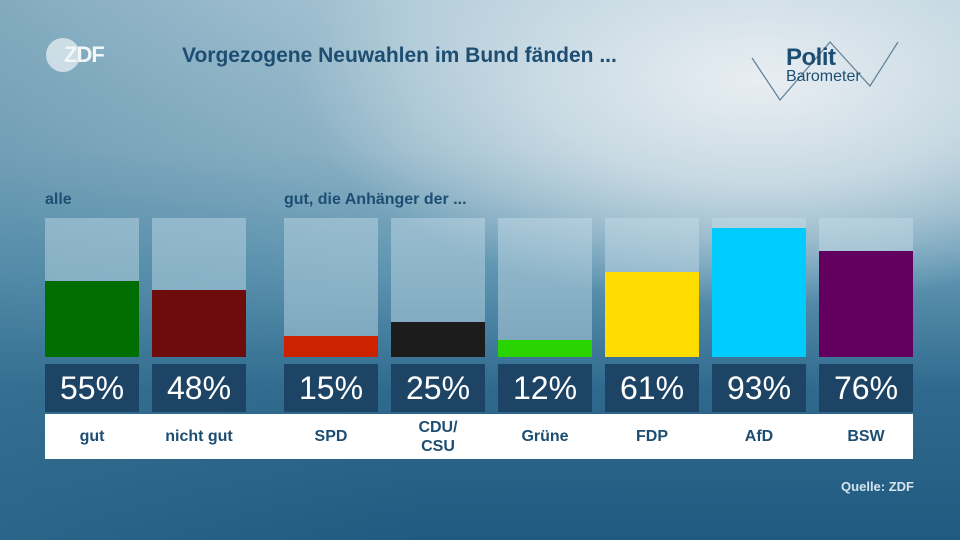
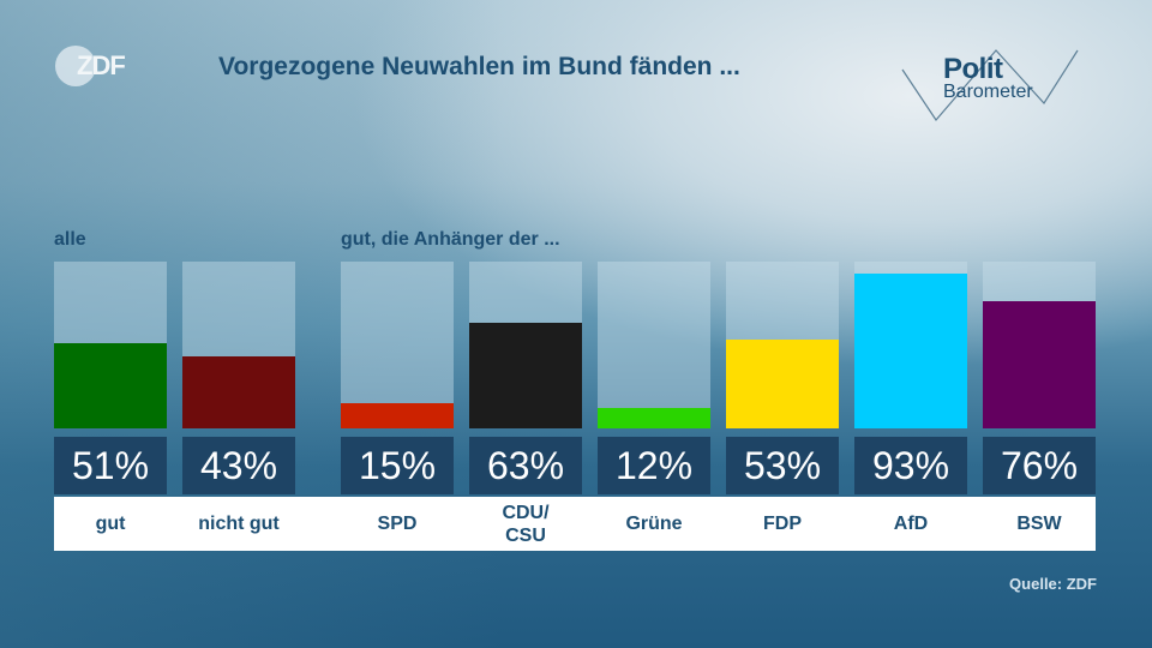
gut: 55% -> 51%
nicht gut: 48% -> 43%
CDU/ CSU: 25% -> 63%
FDP: 61% -> 53%
